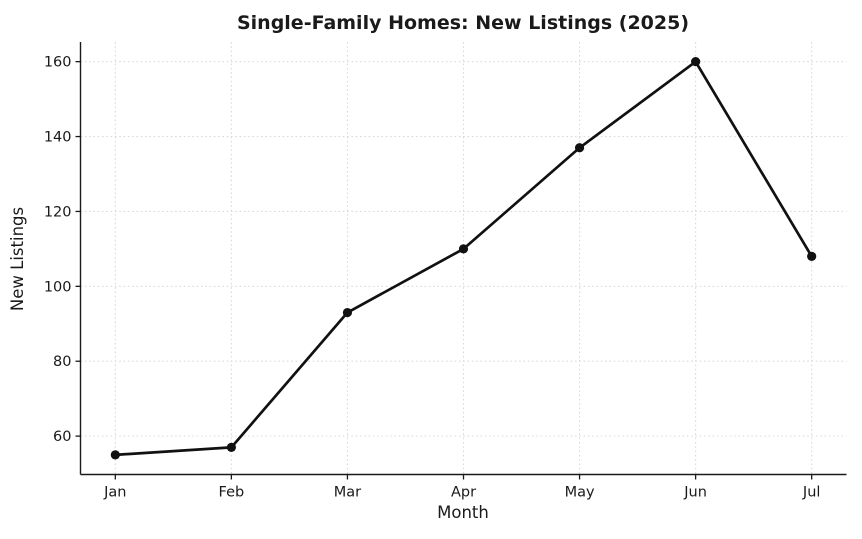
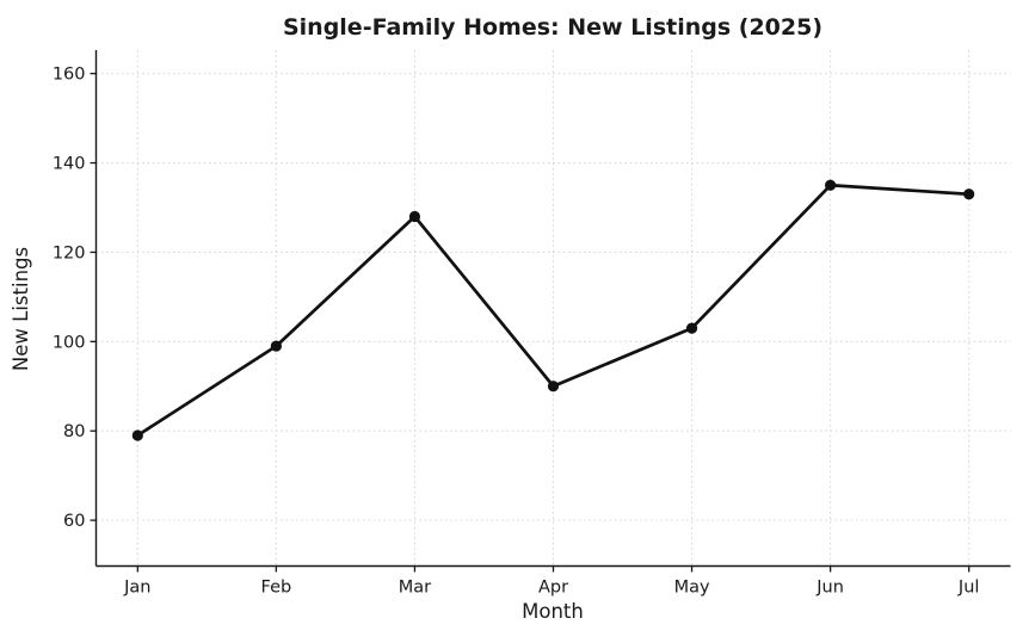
Jan: 55 -> 79
Feb: 57 -> 99
Mar: 93 -> 128
Apr: 110 -> 90
May: 137 -> 103
Jun: 160 -> 135
Jul: 108 -> 133
